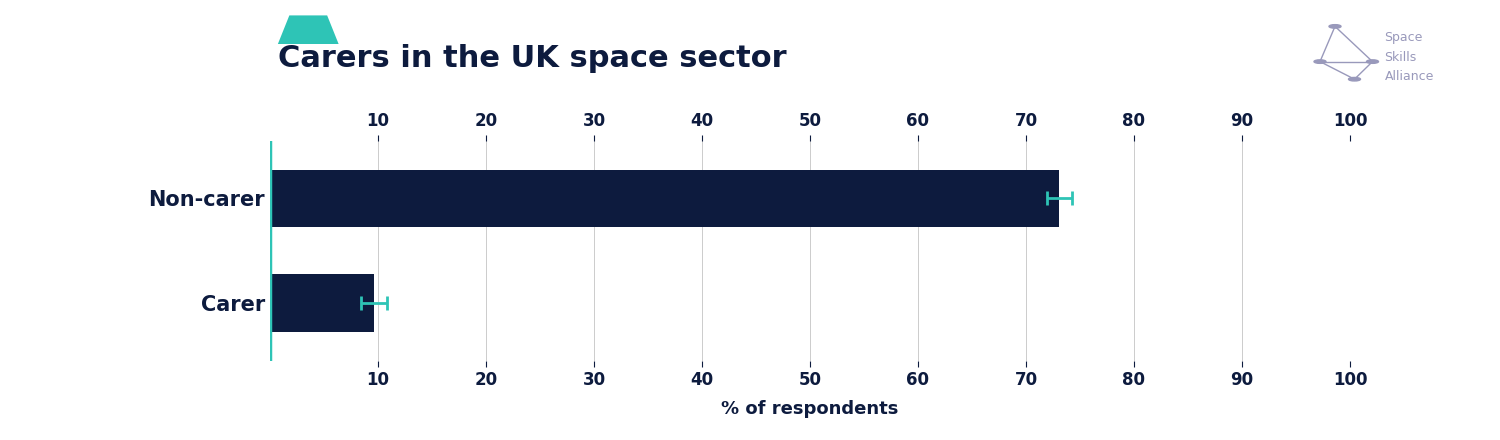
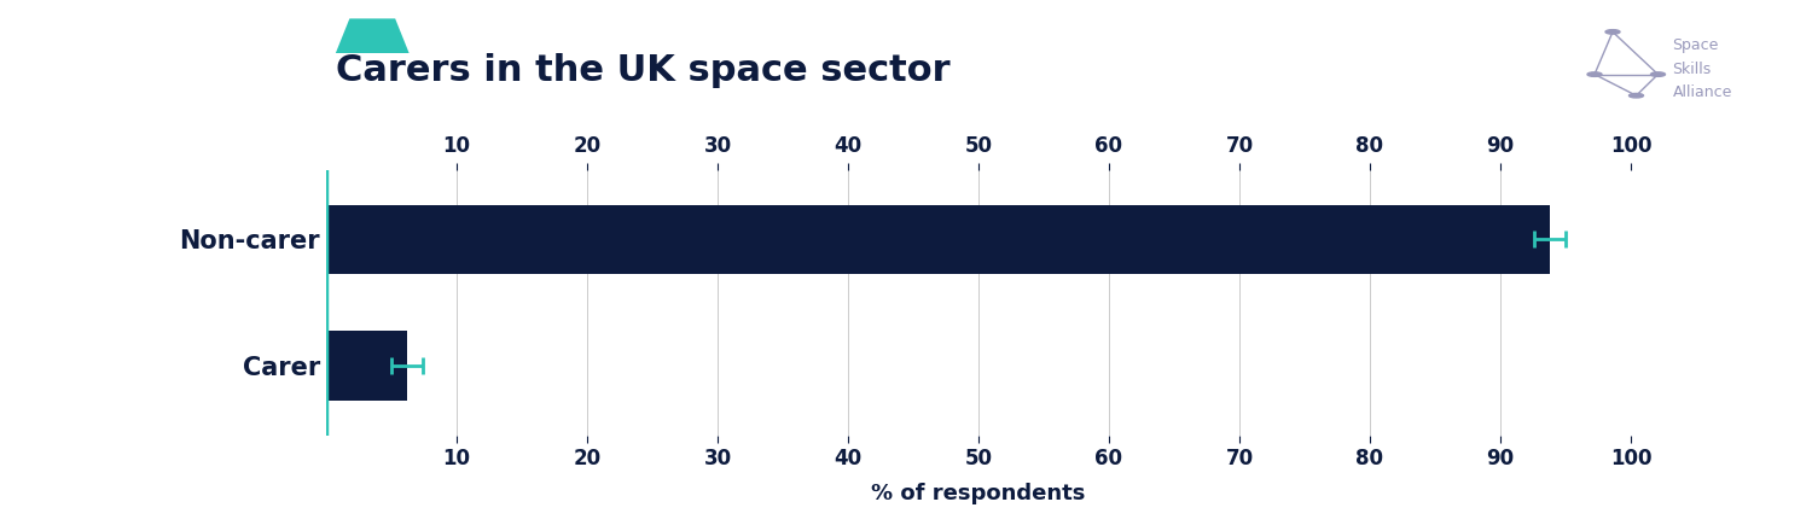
Non-carer: 73.1 -> 93.8
Carer: 9.6 -> 6.2
